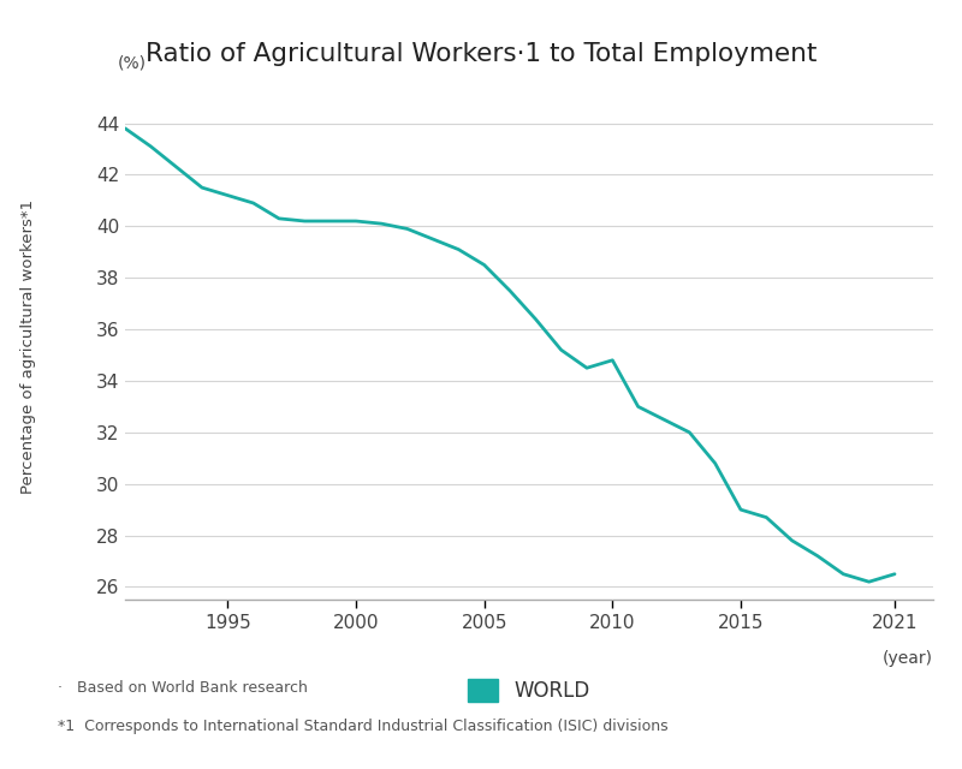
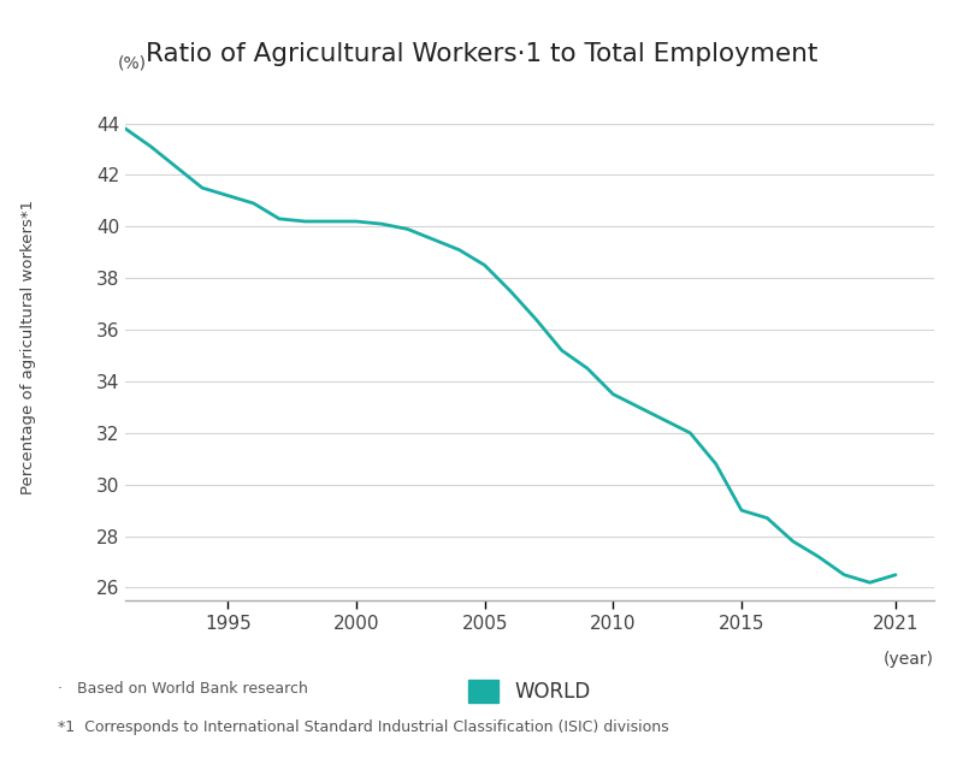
2010: 34.8 -> 33.5
